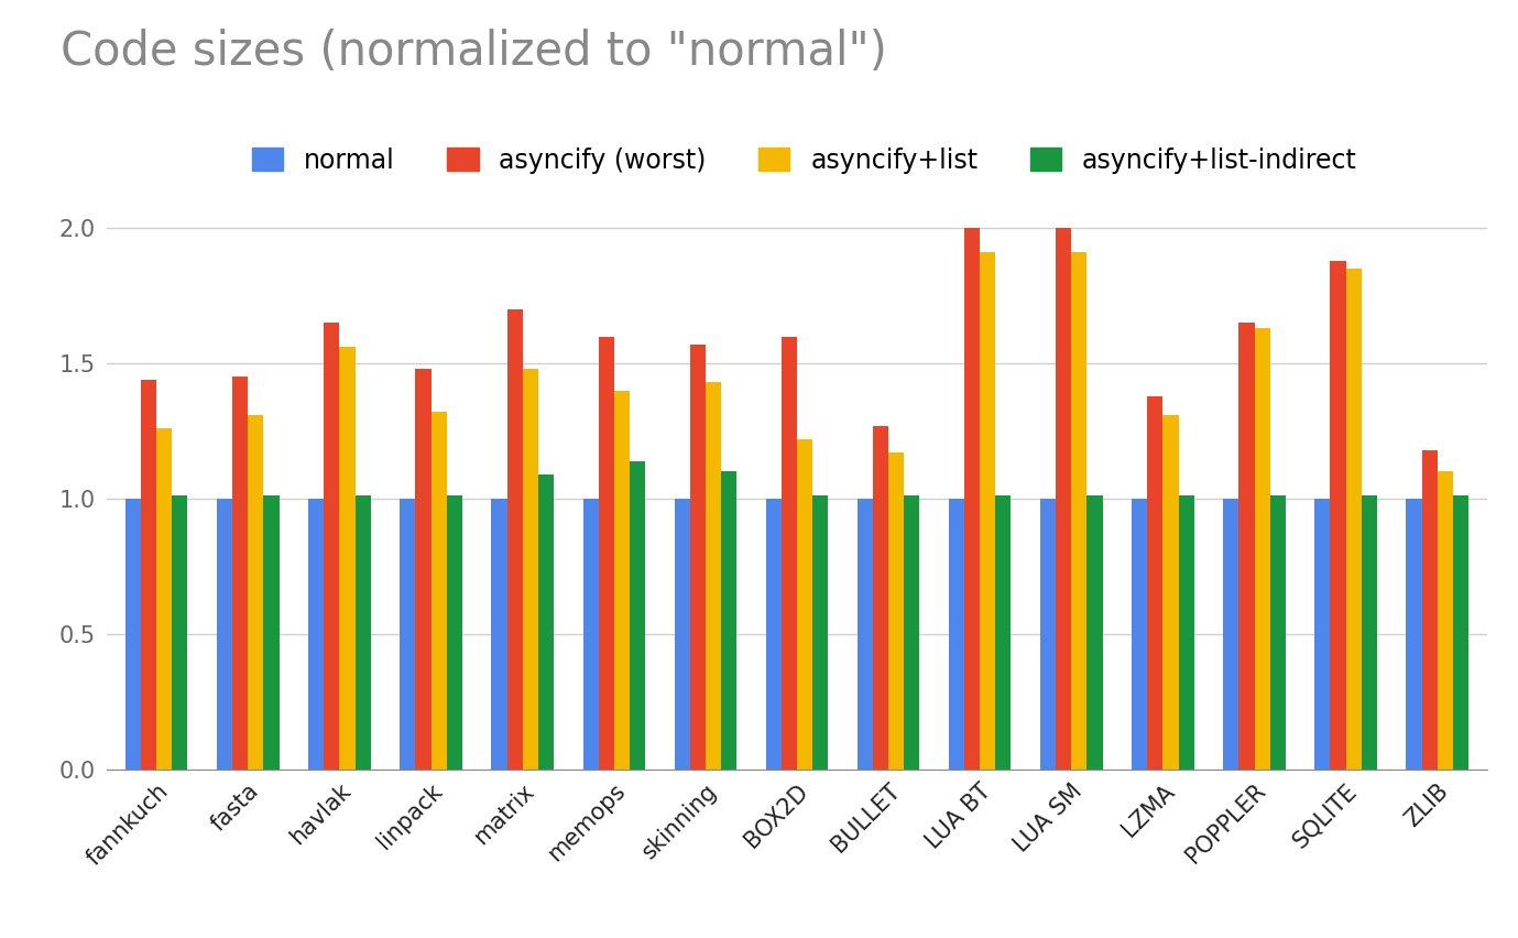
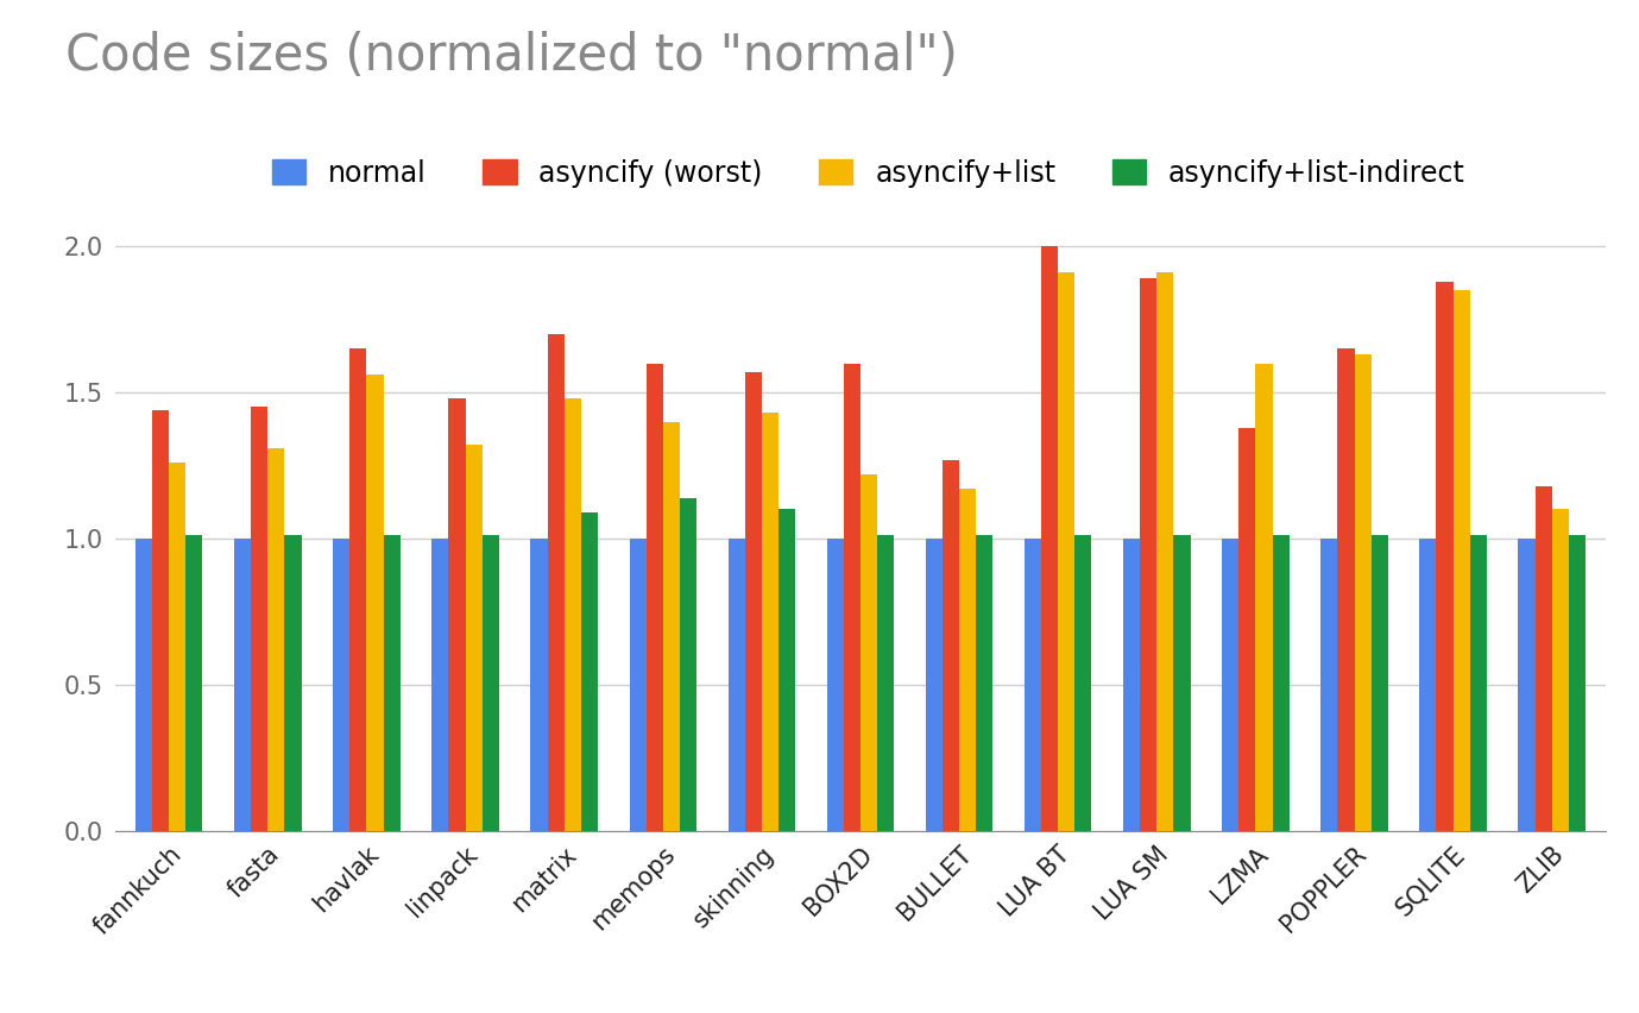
asyncify (worst)/LUA SM: 2.00 -> 1.89
asyncify+list/LZMA: 1.31 -> 1.60
